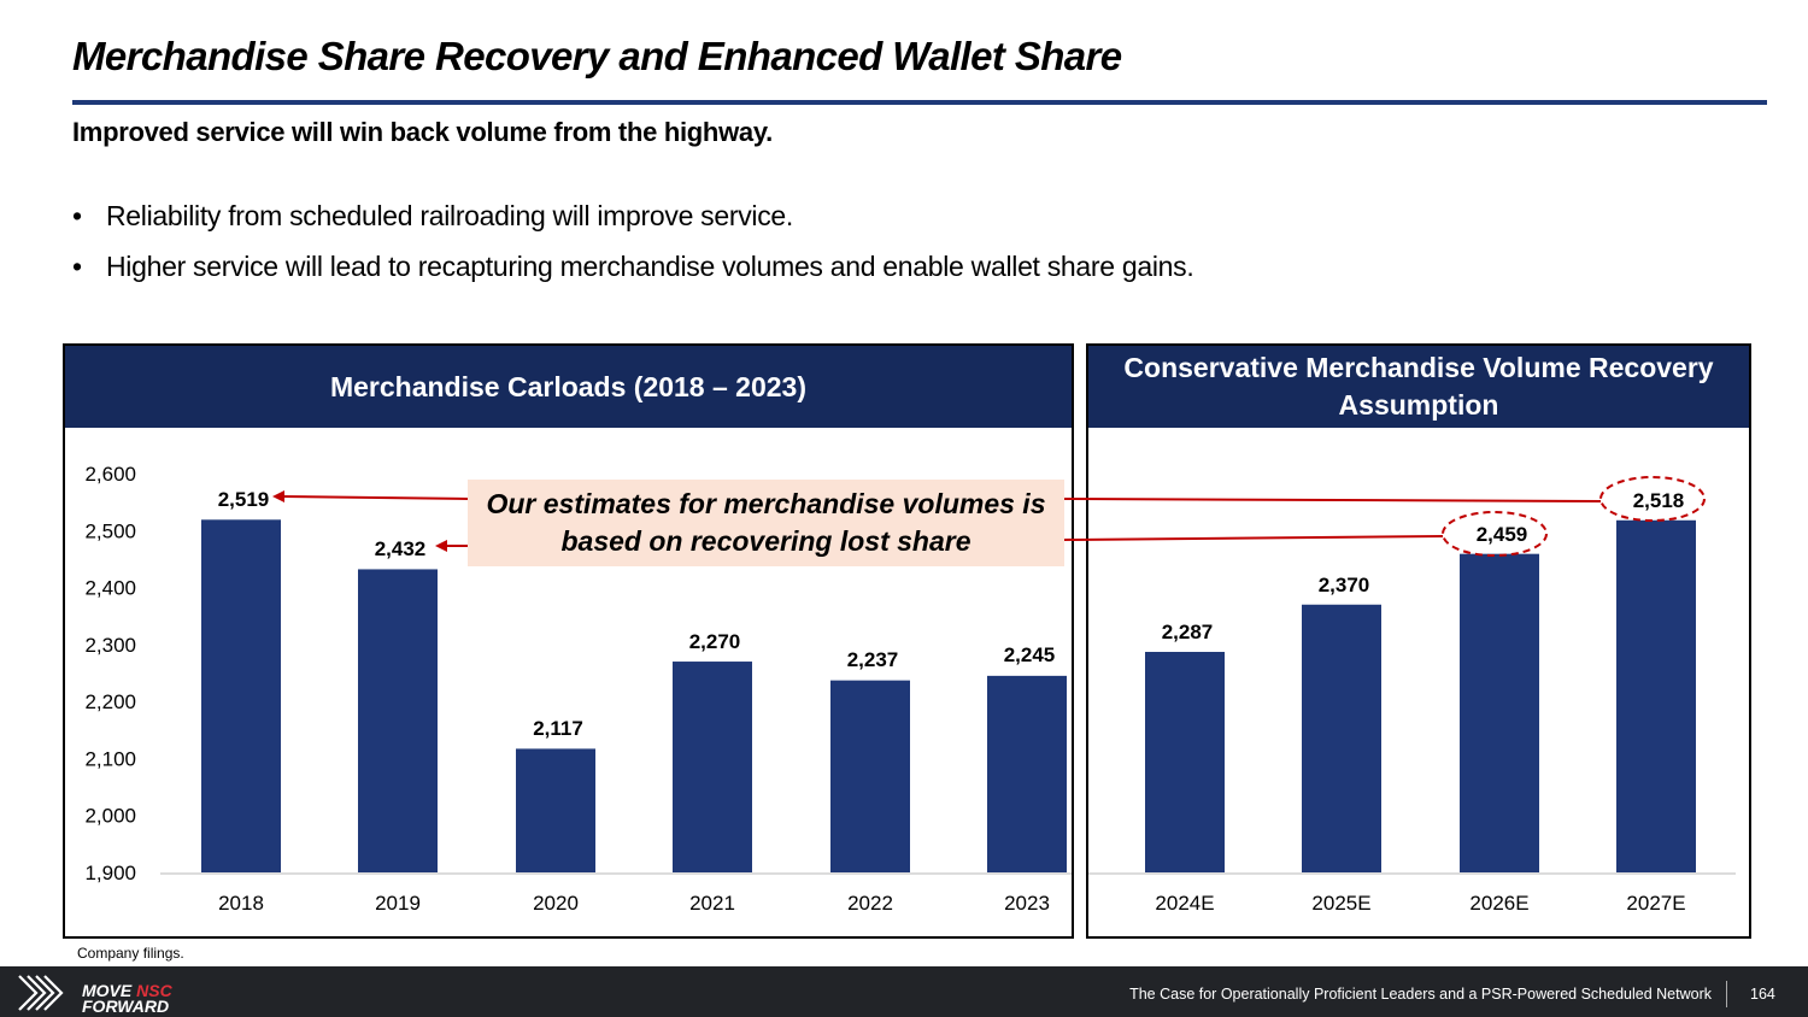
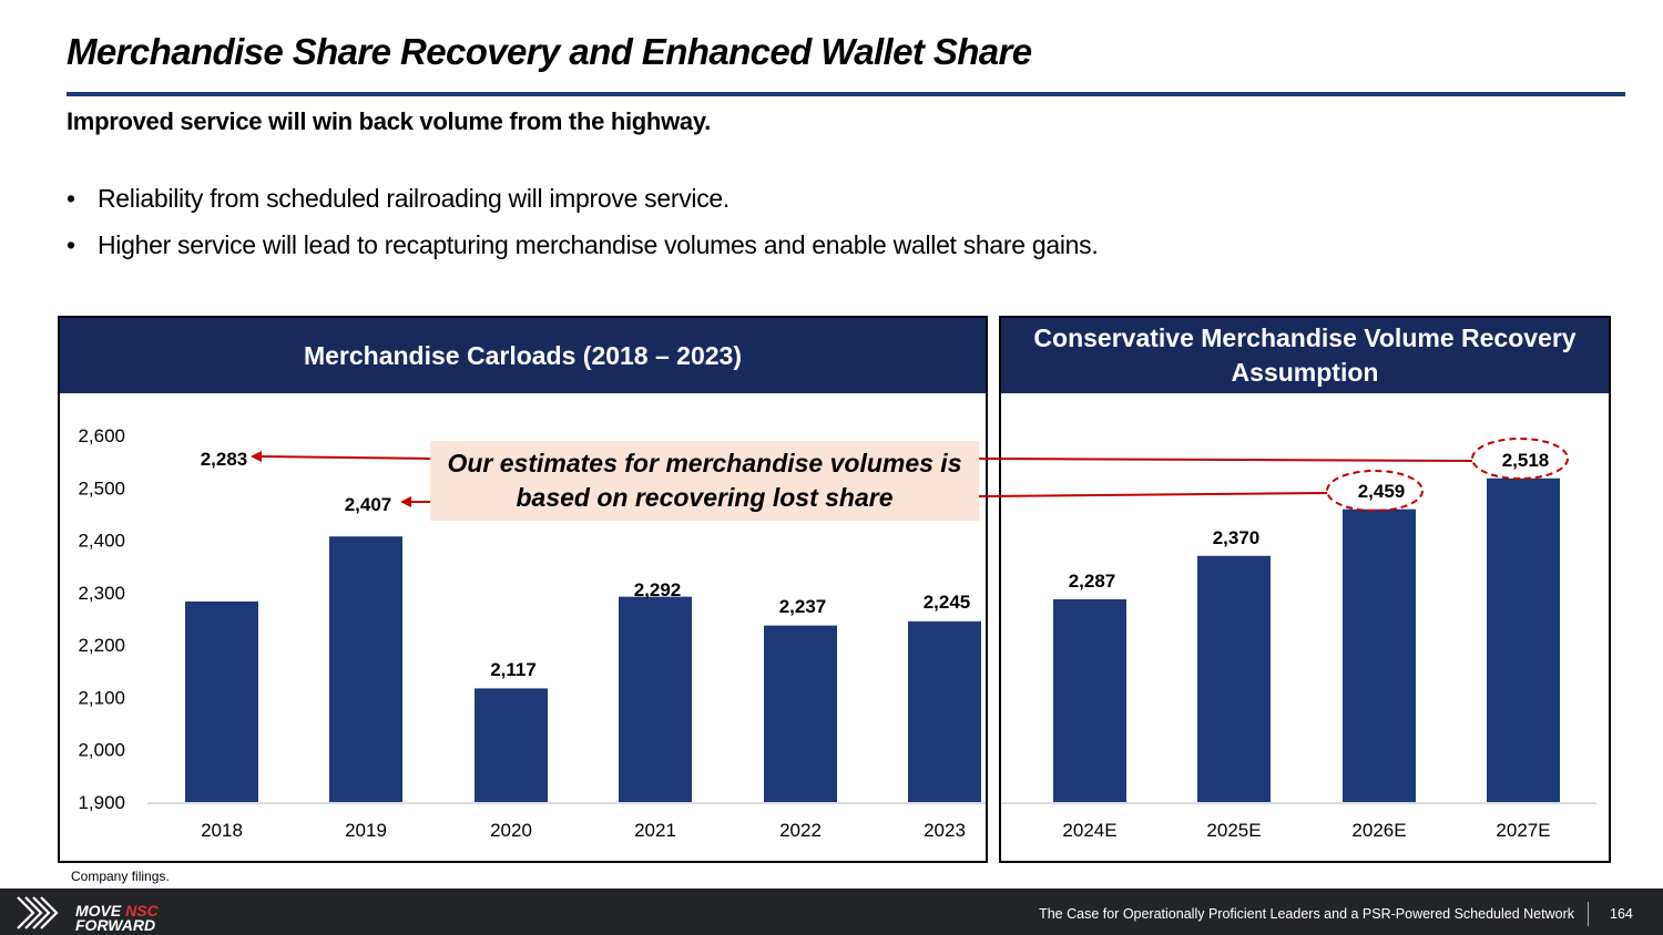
Merchandise Carloads (2018 – 2023)/2018: 2,519 -> 2,283
Merchandise Carloads (2018 – 2023)/2019: 2,432 -> 2,407
Merchandise Carloads (2018 – 2023)/2021: 2,270 -> 2,292
